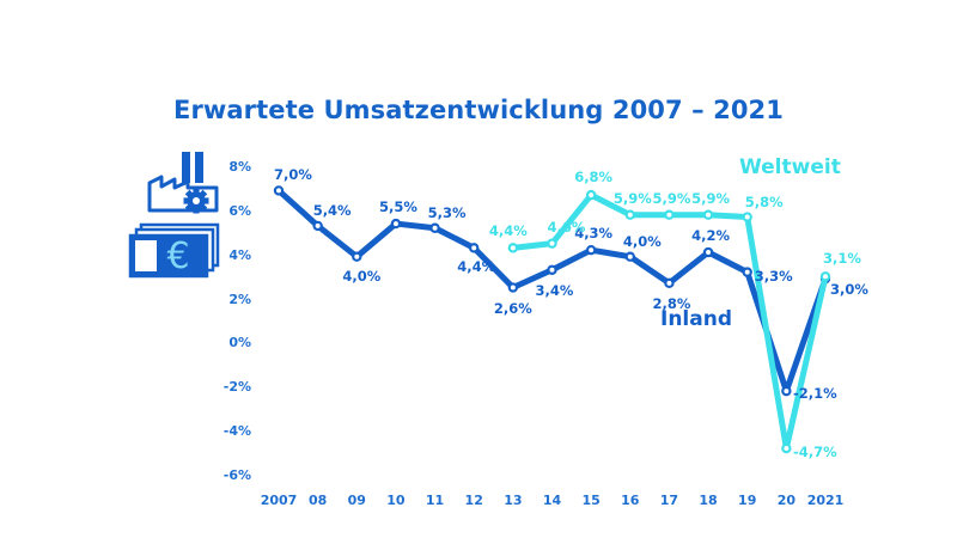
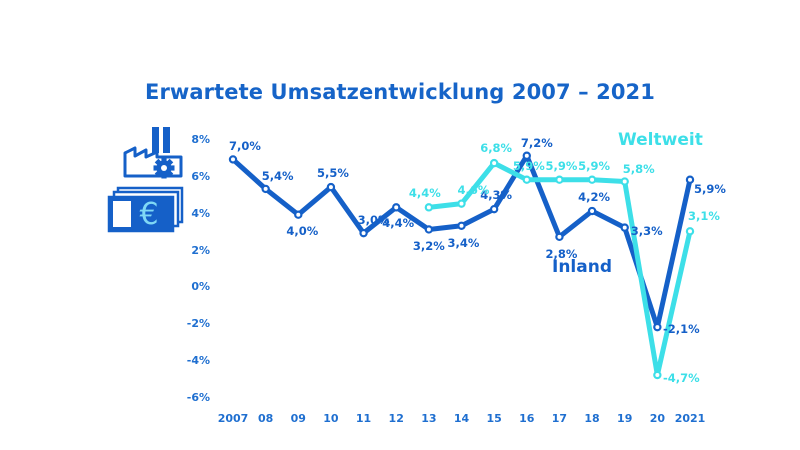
Inland/11: 5,3% -> 3,0%
Inland/13: 2,6% -> 3,2%
Inland/16: 4,0% -> 7,2%
Inland/2021: 3,0% -> 5,9%
